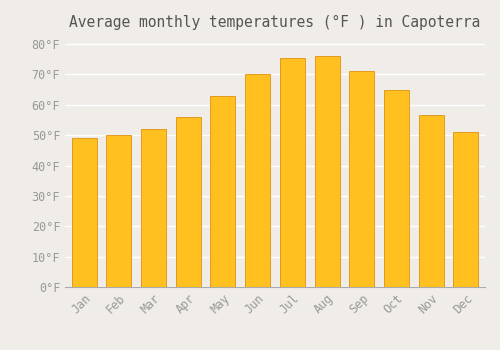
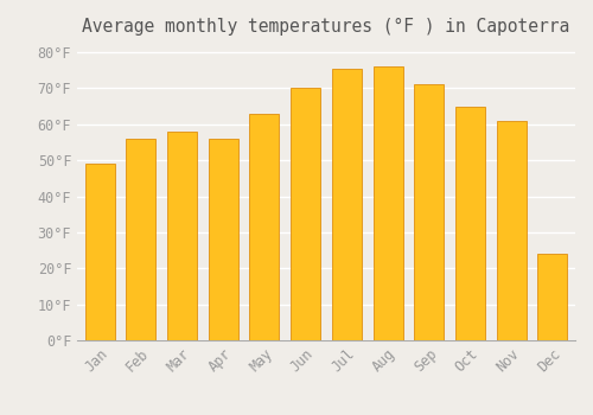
Feb: 50.0°F -> 56.0°F
Mar: 52.0°F -> 58.0°F
Nov: 56.5°F -> 61.0°F
Dec: 51.0°F -> 24.0°F
